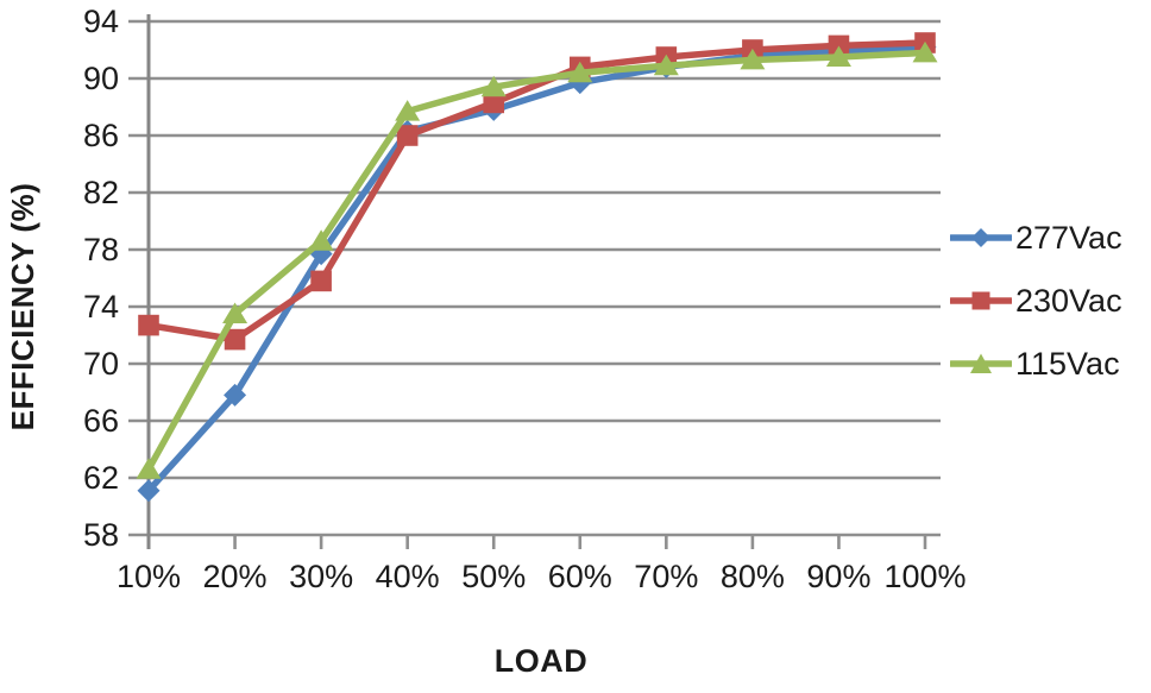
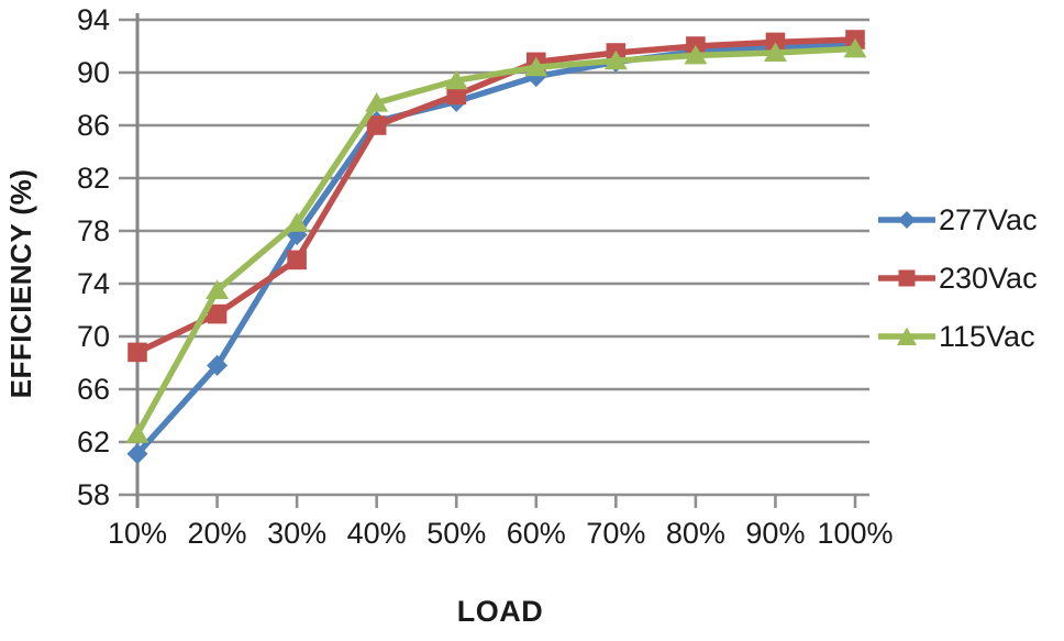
230Vac/10%: 72.7 -> 68.8
